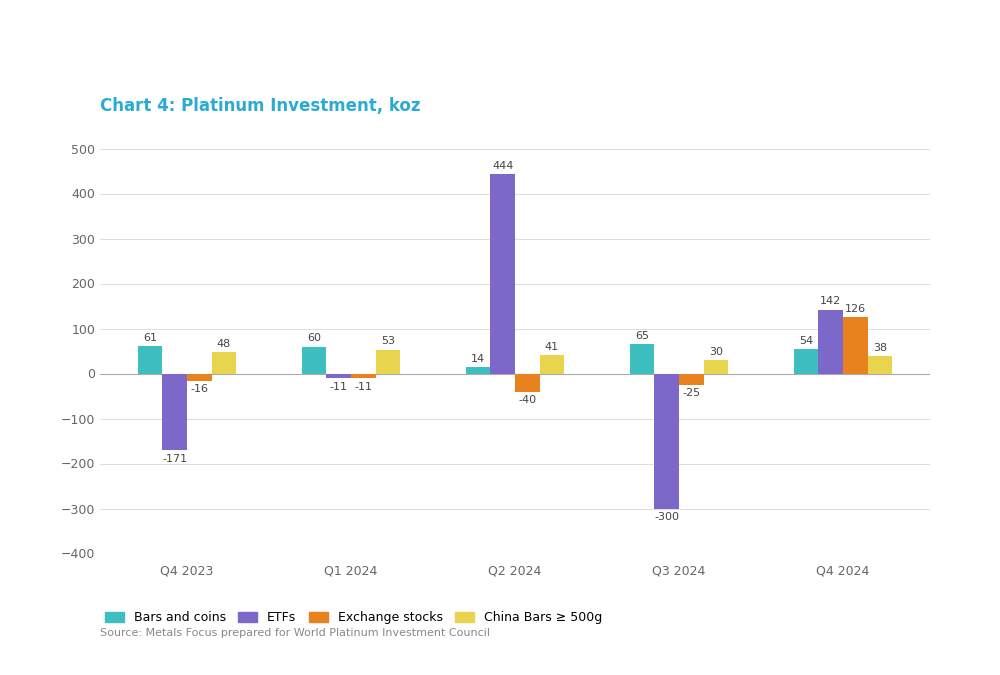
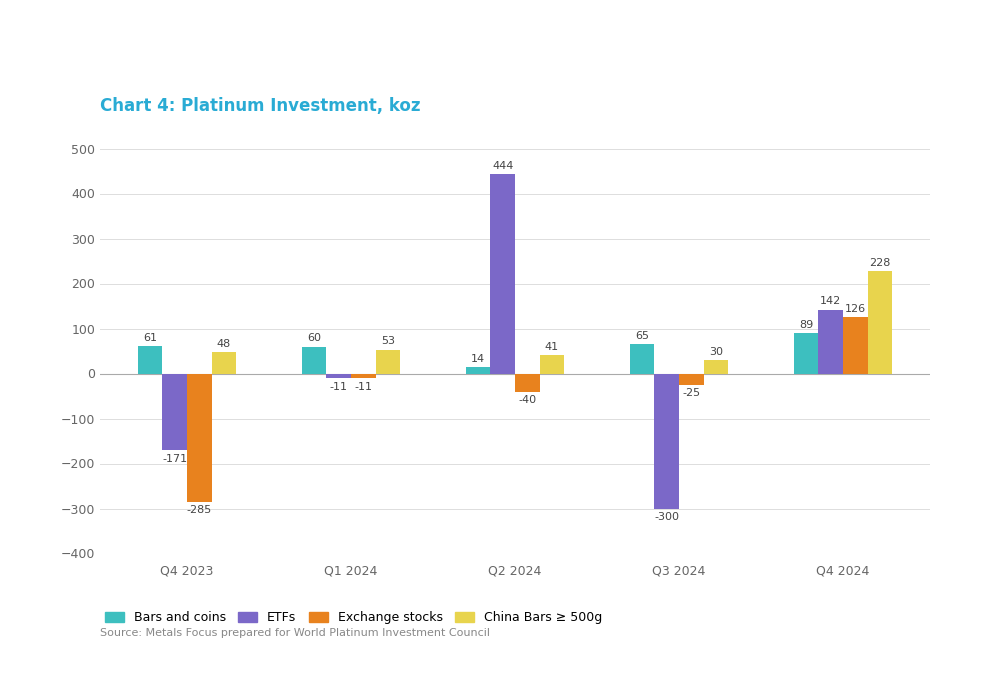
Exchange stocks/Q4 2023: -16 -> -285
Bars and coins/Q4 2024: 54 -> 89
China Bars ≥ 500g/Q4 2024: 38 -> 228
